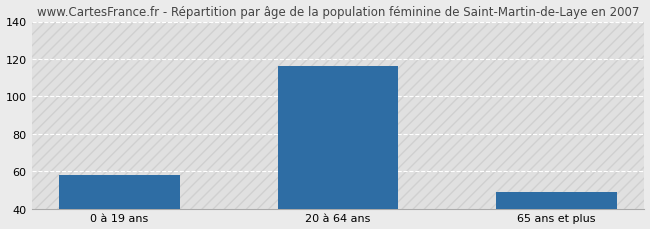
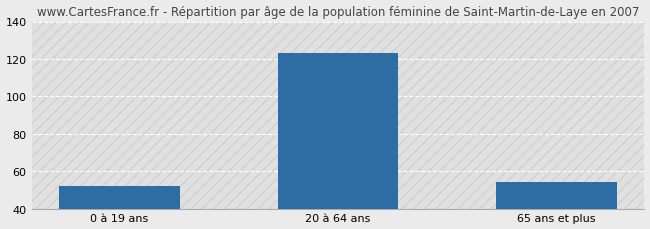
0 à 19 ans: 58 -> 52
20 à 64 ans: 116 -> 123
65 ans et plus: 49 -> 54
